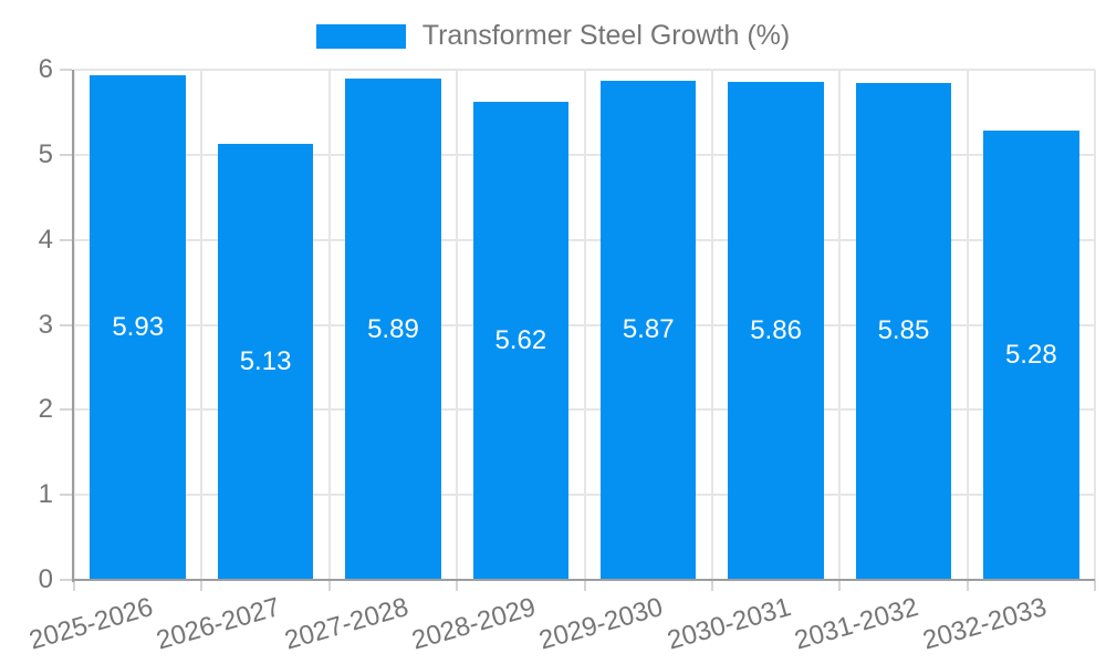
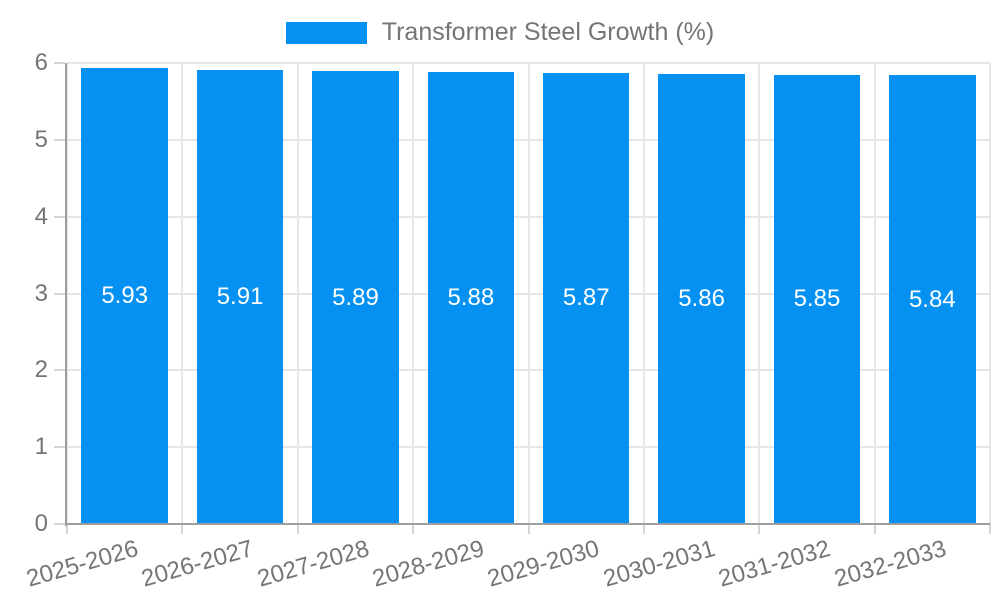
2026-2027: 5.13 -> 5.91
2028-2029: 5.62 -> 5.88
2032-2033: 5.28 -> 5.84
